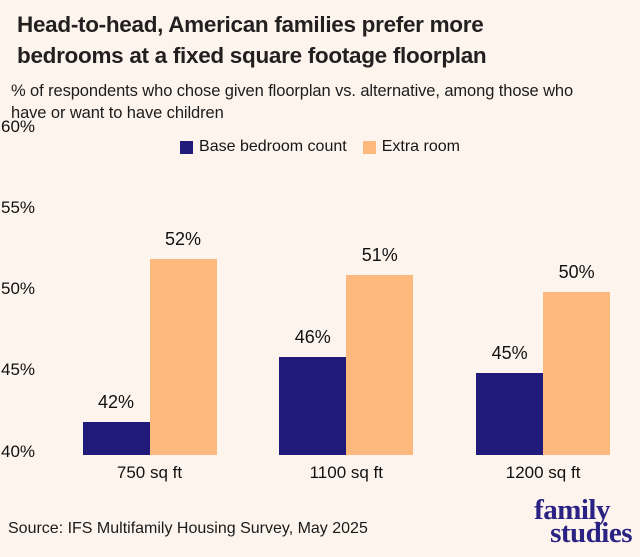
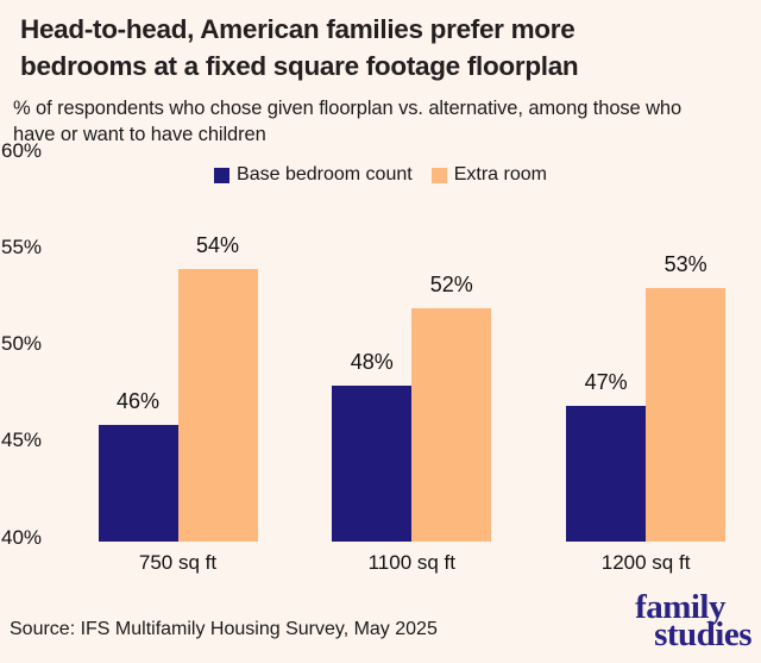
Base bedroom count/750 sq ft: 42% -> 46%
Extra room/750 sq ft: 52% -> 54%
Base bedroom count/1100 sq ft: 46% -> 48%
Extra room/1100 sq ft: 51% -> 52%
Base bedroom count/1200 sq ft: 45% -> 47%
Extra room/1200 sq ft: 50% -> 53%
